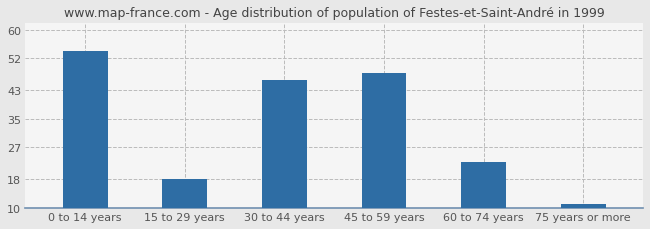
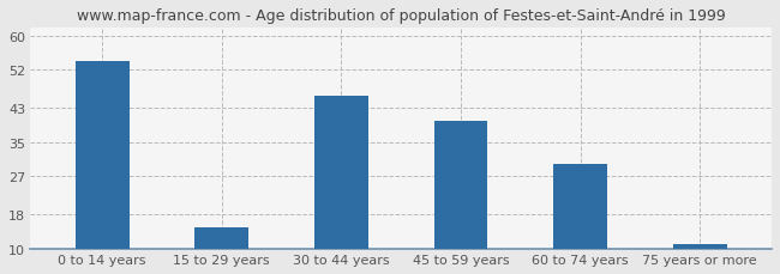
15 to 29 years: 18 -> 15
45 to 59 years: 48 -> 40
60 to 74 years: 23 -> 30
